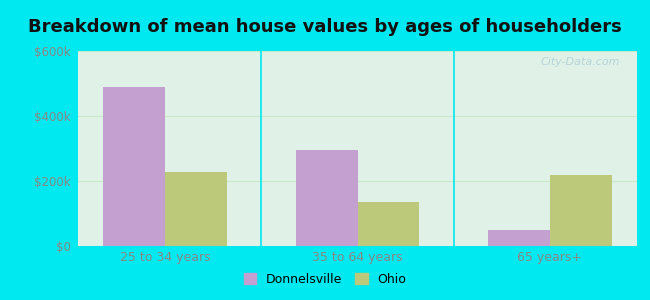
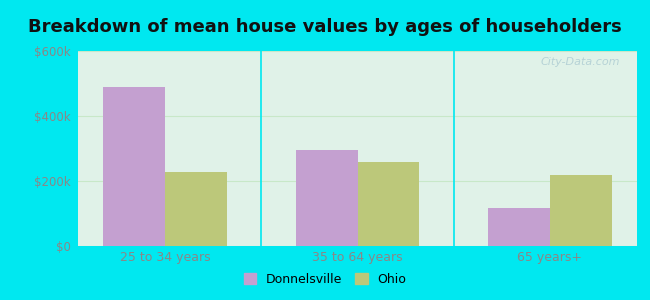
Ohio/35 to 64 years: $135k -> $260k
Donnelsville/65 years+: $50k -> $118k
